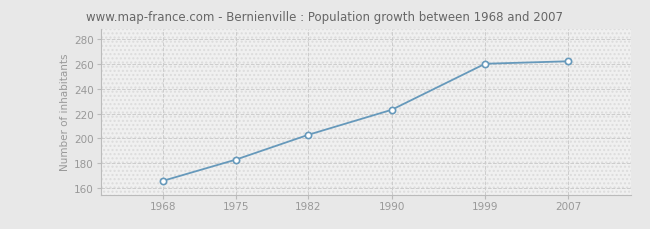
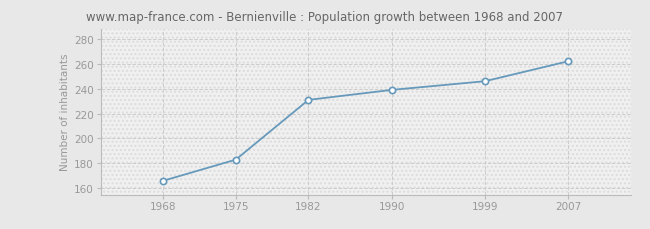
1982: 203 -> 231
1990: 223 -> 239
1999: 260 -> 246
